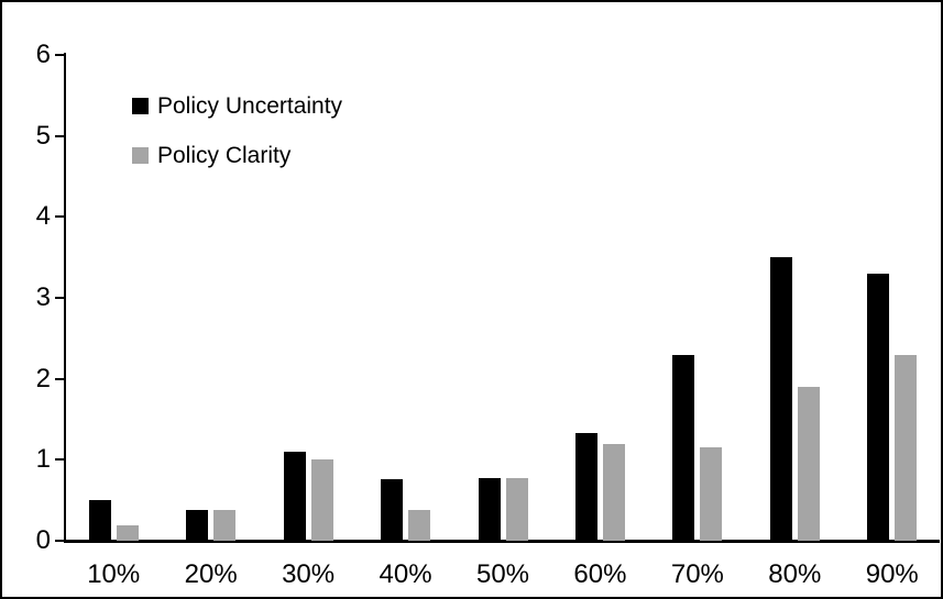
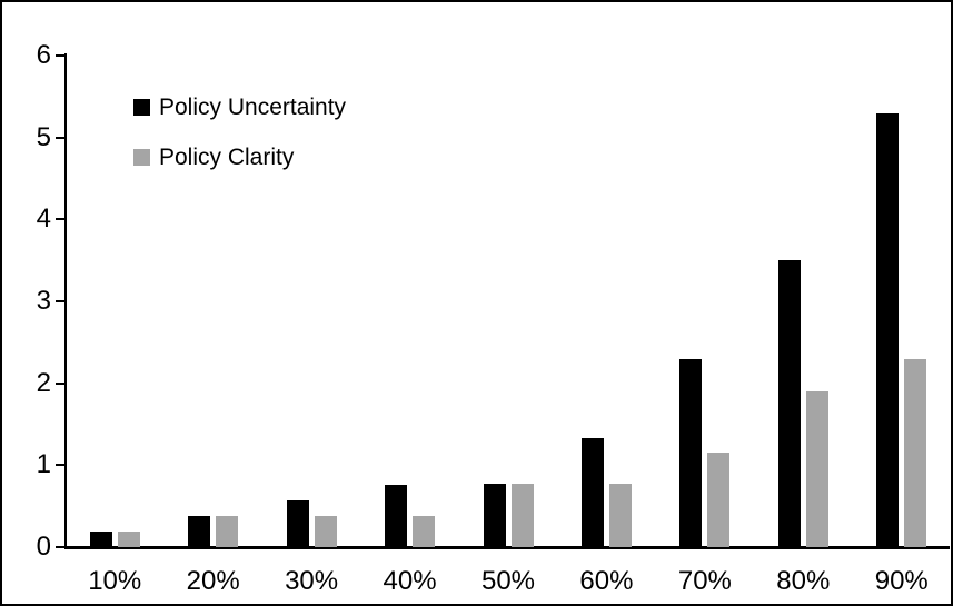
Policy Uncertainty/10%: 0.5 -> 0.2
Policy Uncertainty/30%: 1.1 -> 0.6
Policy Clarity/30%: 1.0 -> 0.4
Policy Clarity/60%: 1.2 -> 0.8
Policy Uncertainty/90%: 3.3 -> 5.3
